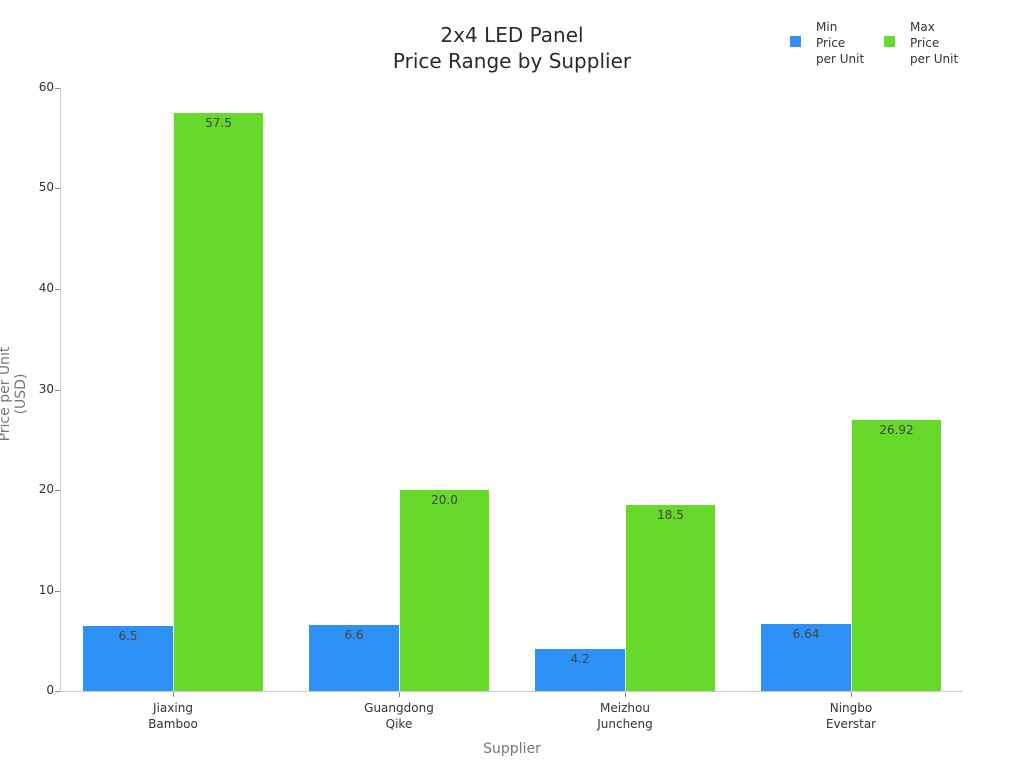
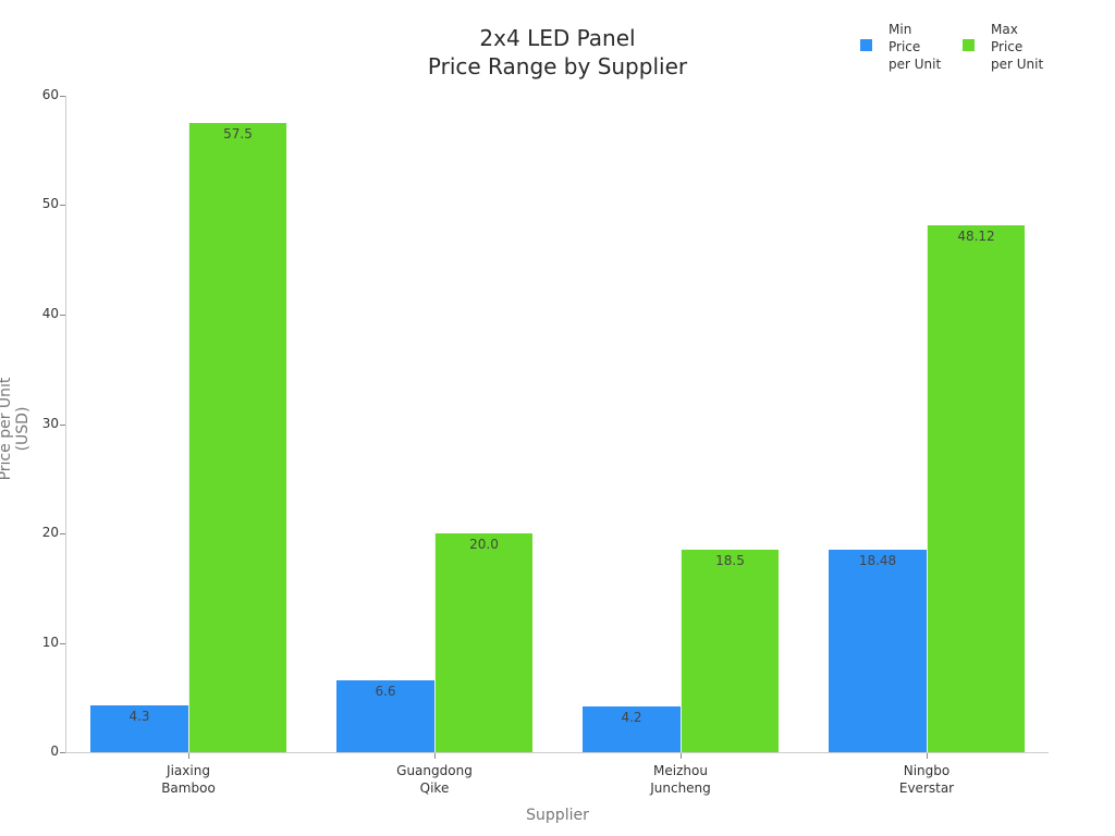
Min Price per Unit/Jiaxing Bamboo: 6.5 -> 4.3
Min Price per Unit/Ningbo Everstar: 6.64 -> 18.48
Max Price per Unit/Ningbo Everstar: 26.92 -> 48.12
